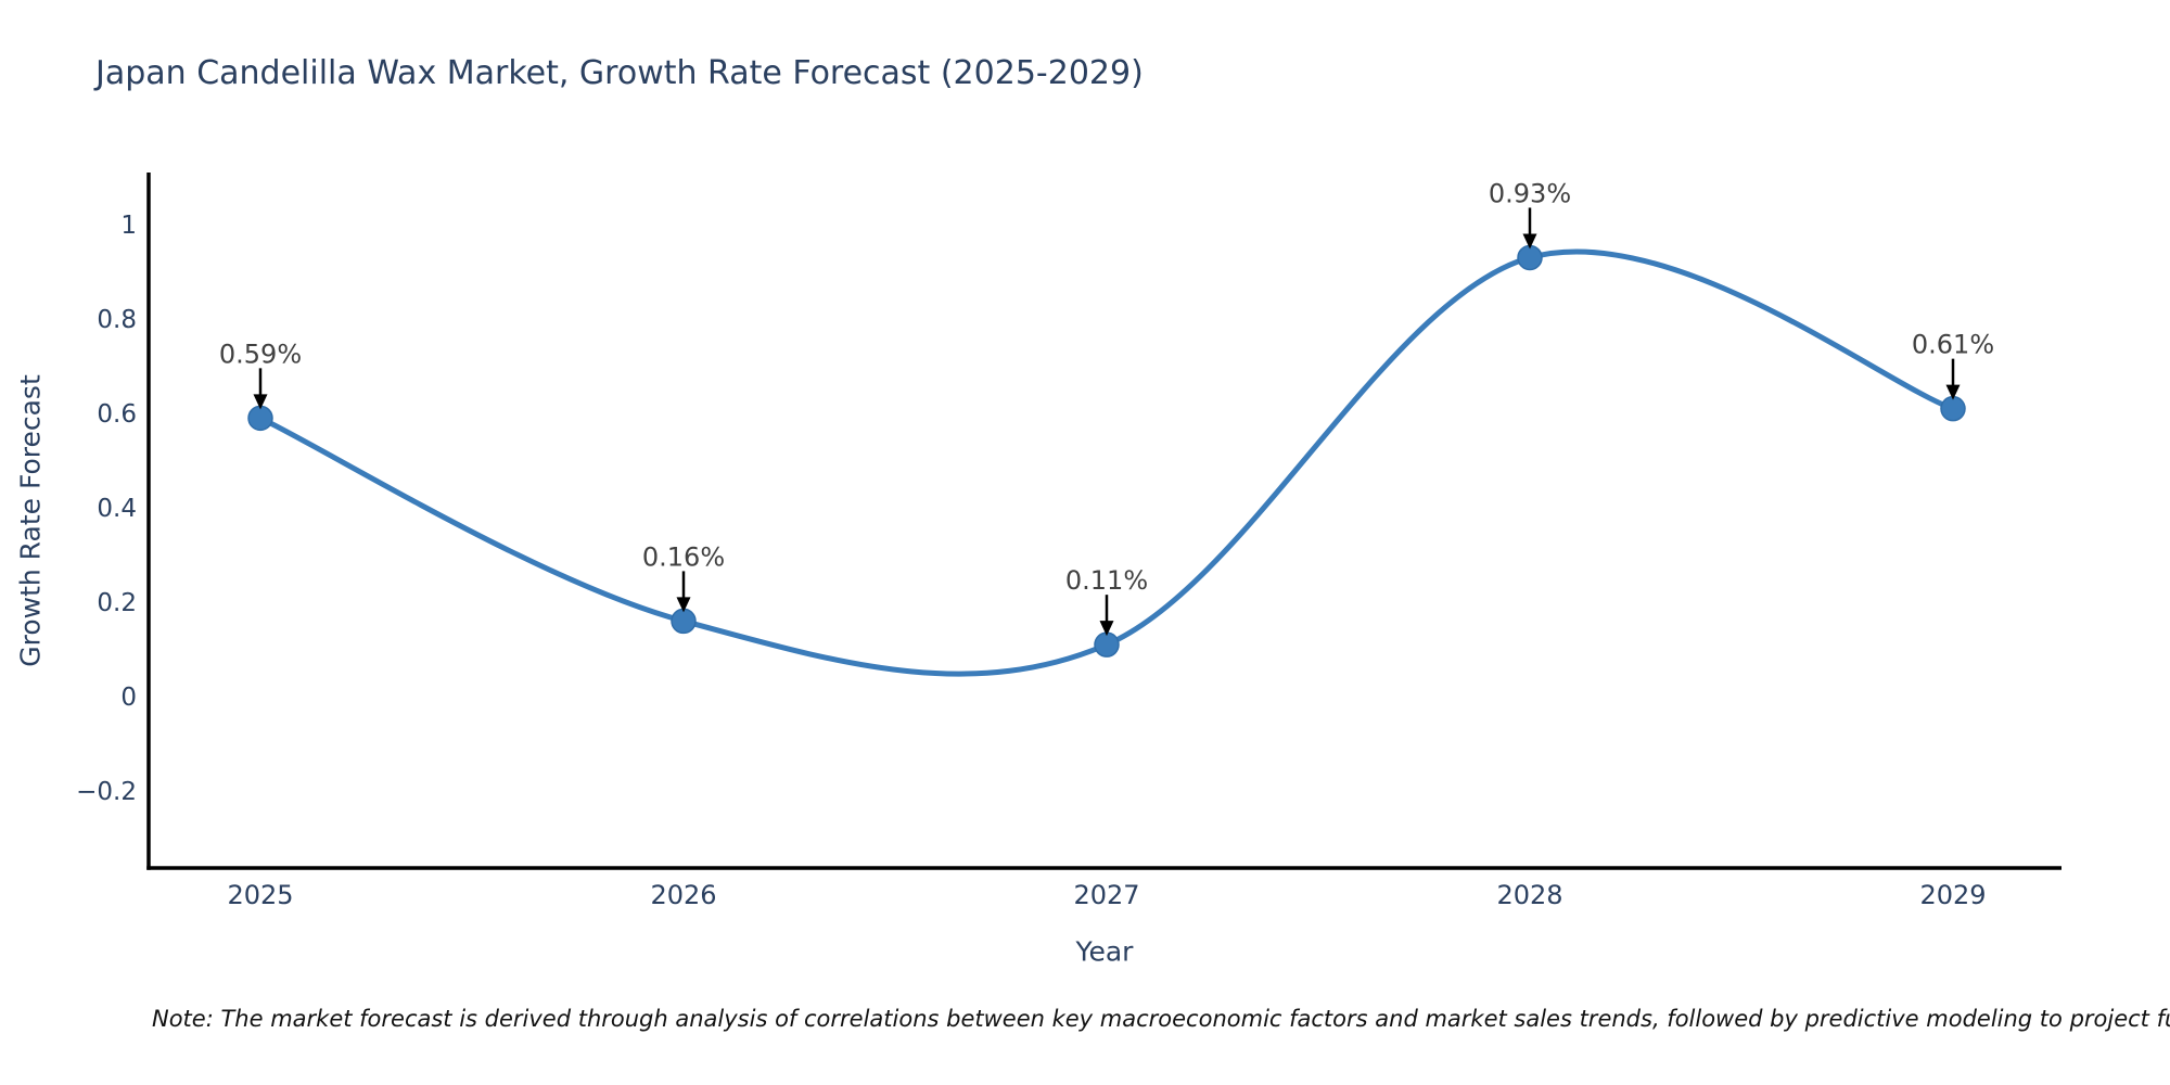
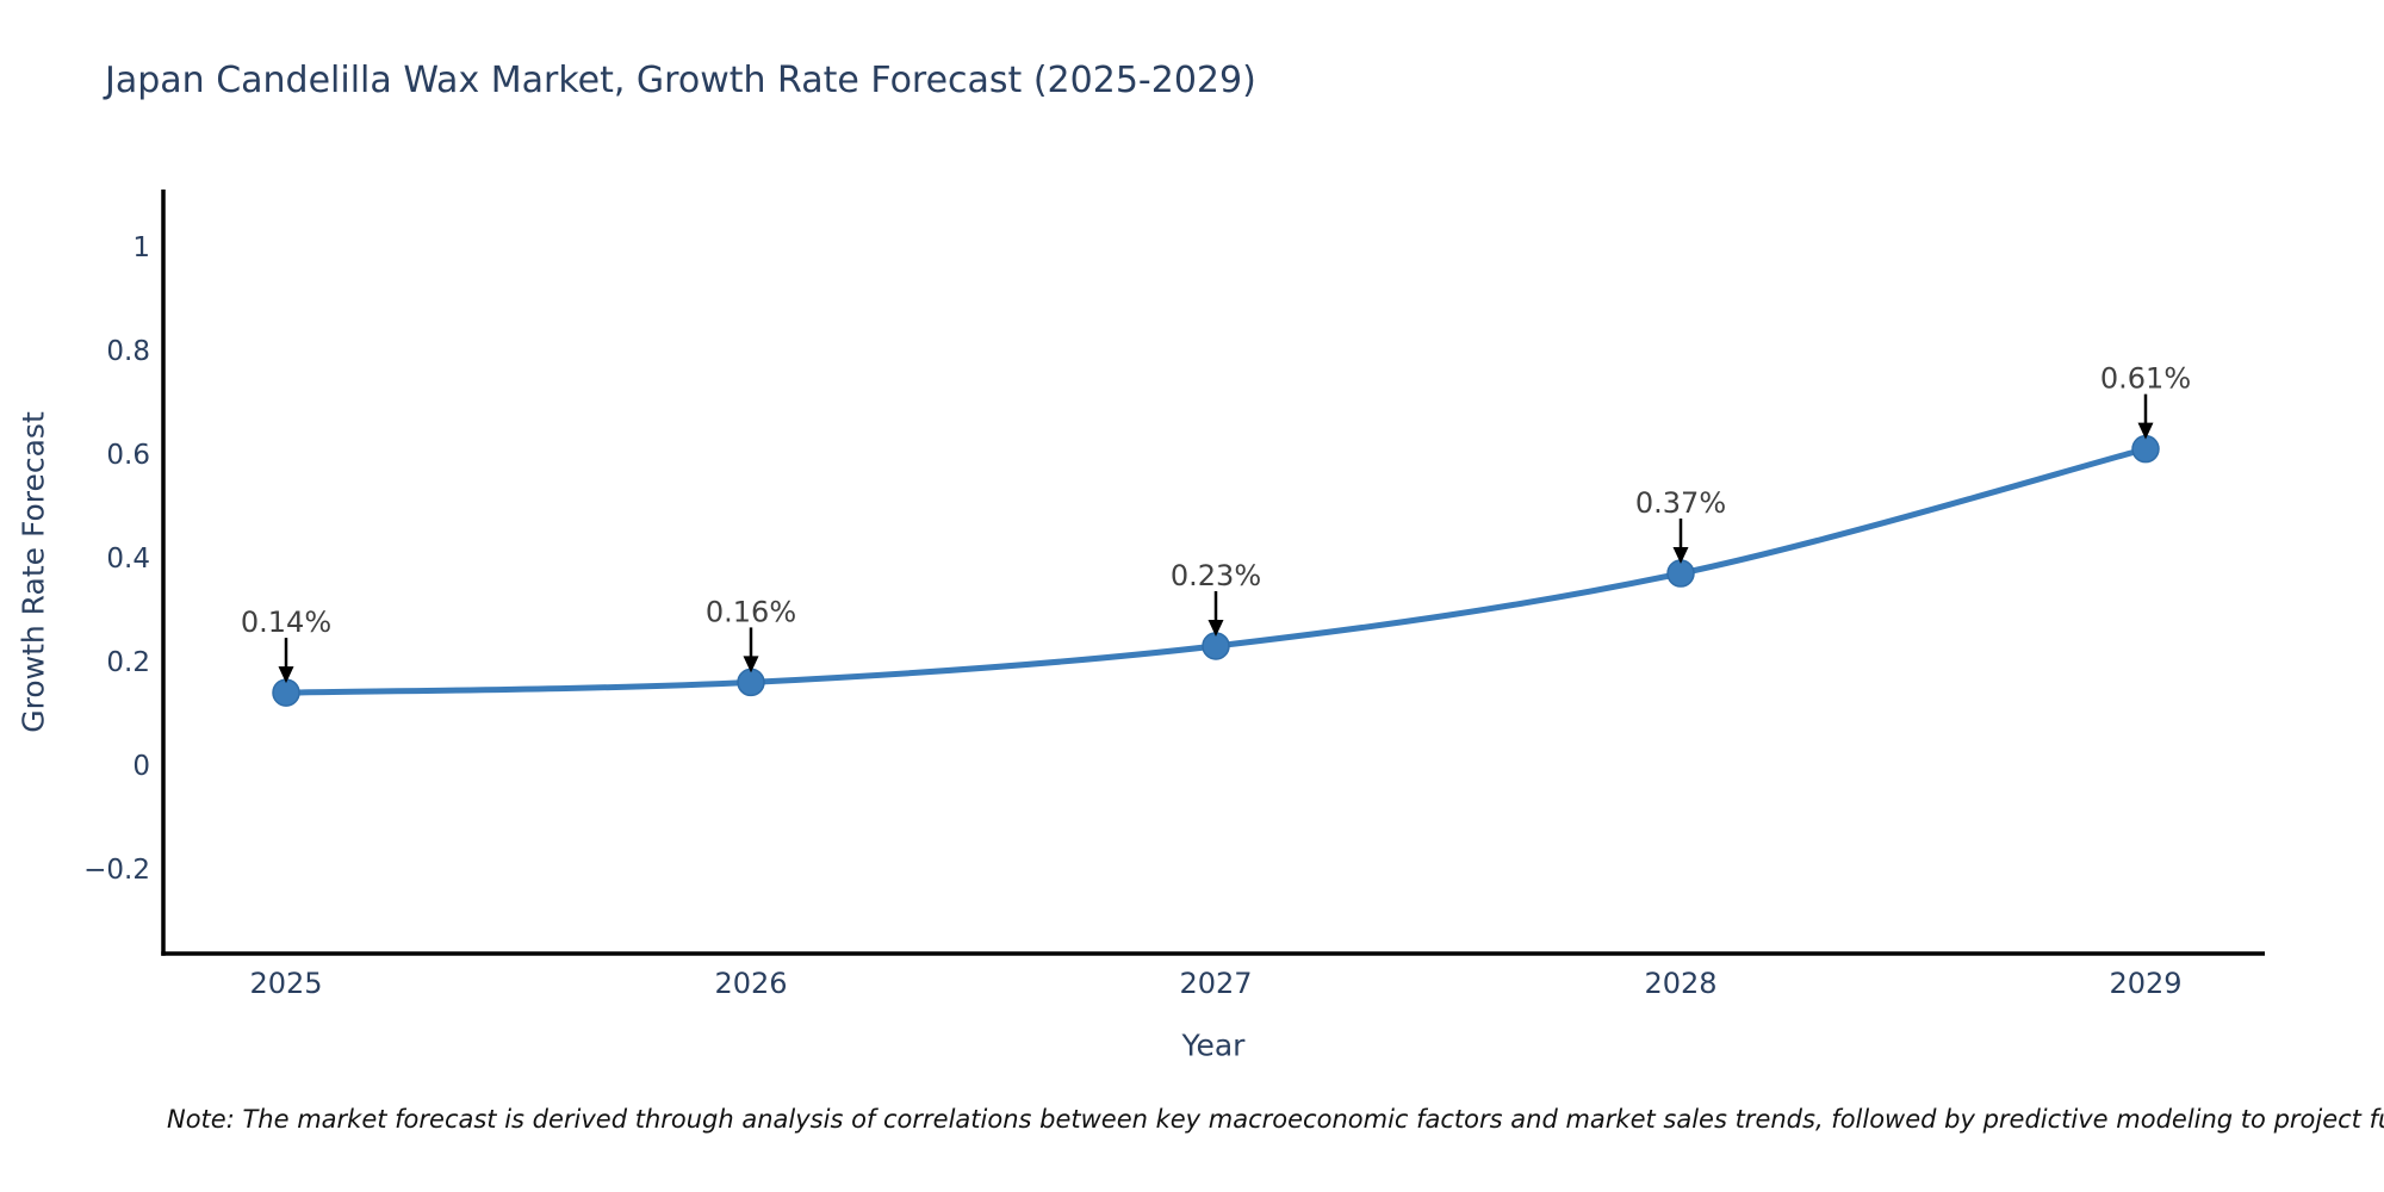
2025: 0.59% -> 0.14%
2027: 0.11% -> 0.23%
2028: 0.93% -> 0.37%
